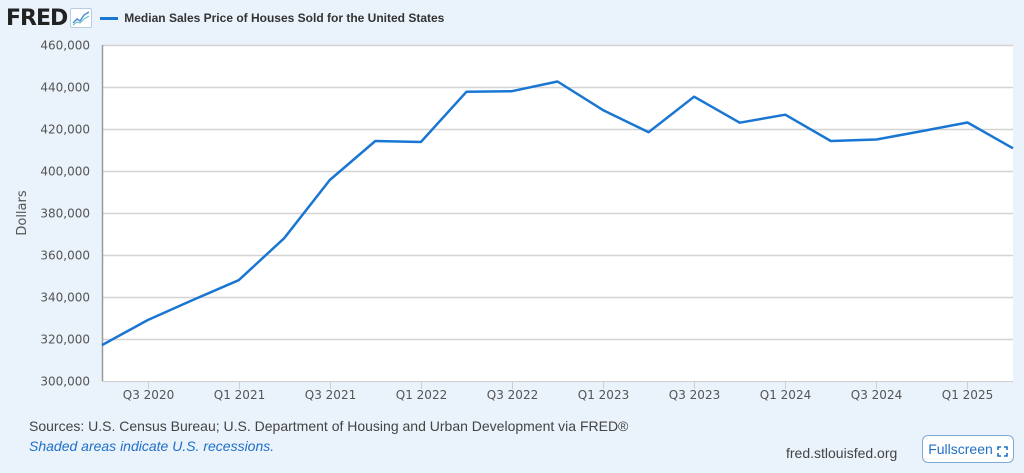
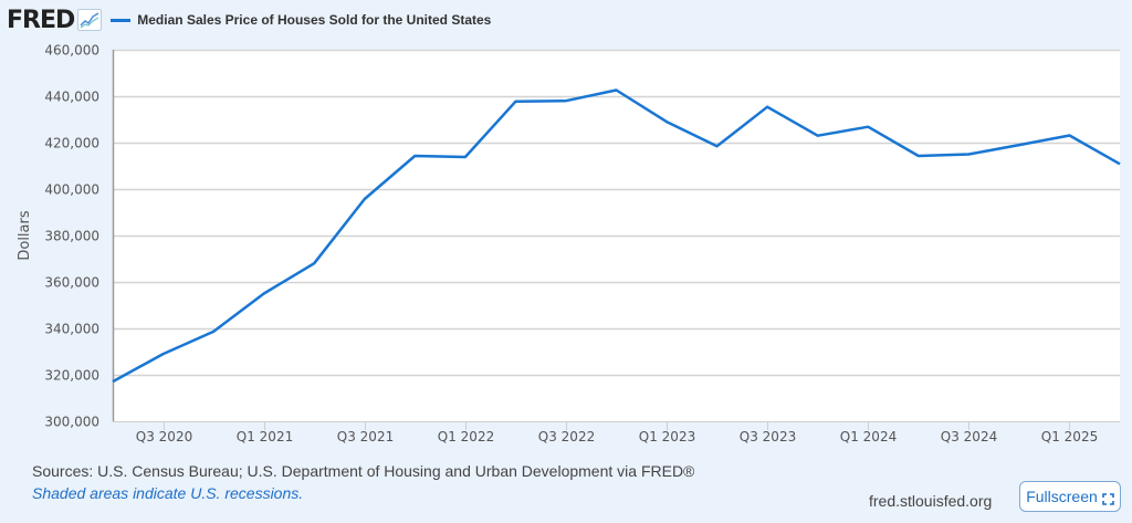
Q1 2021: 348000 -> 355000
